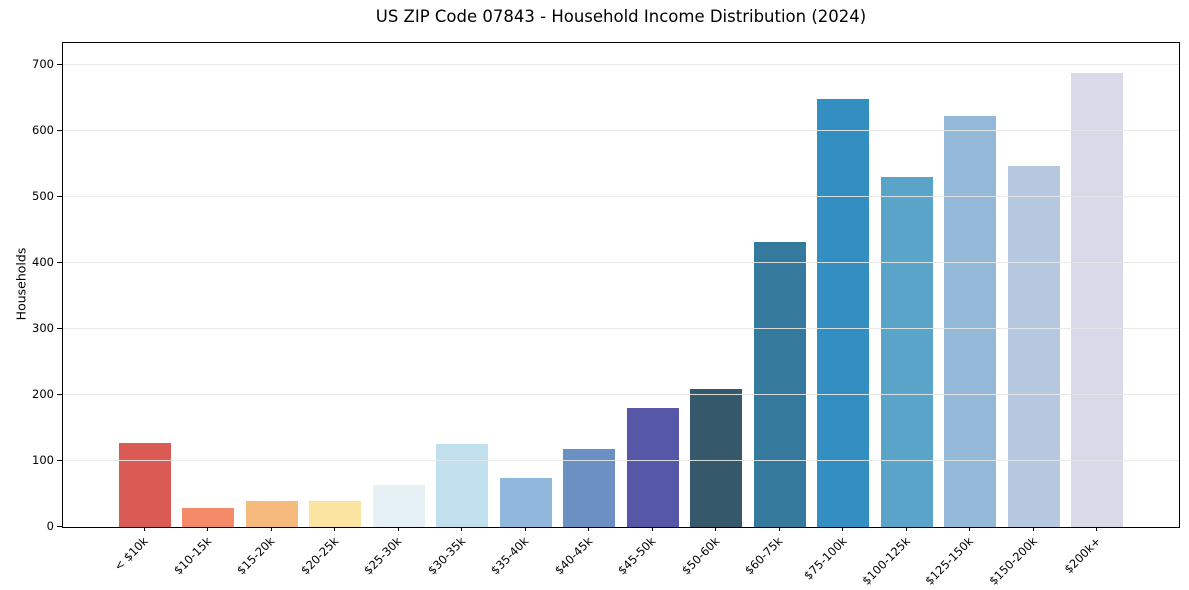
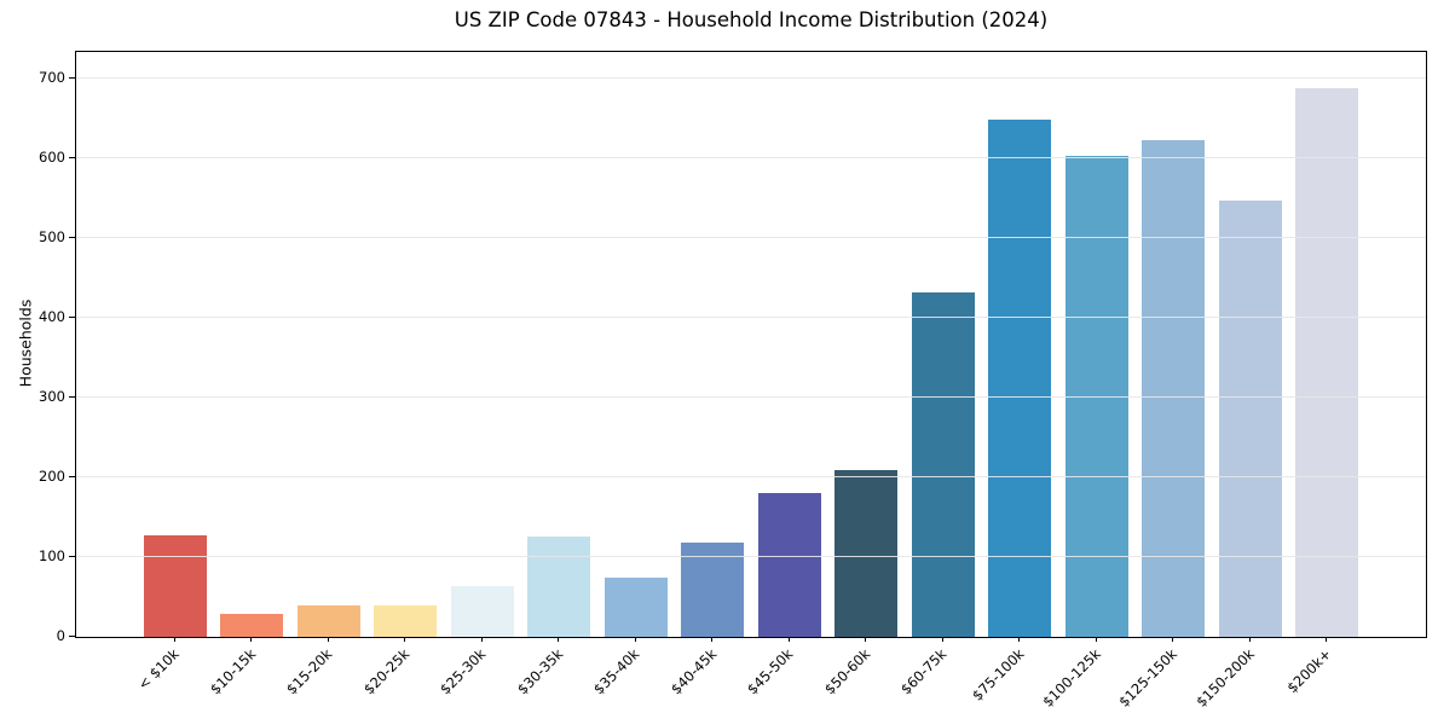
$100-125k: 530 -> 600
